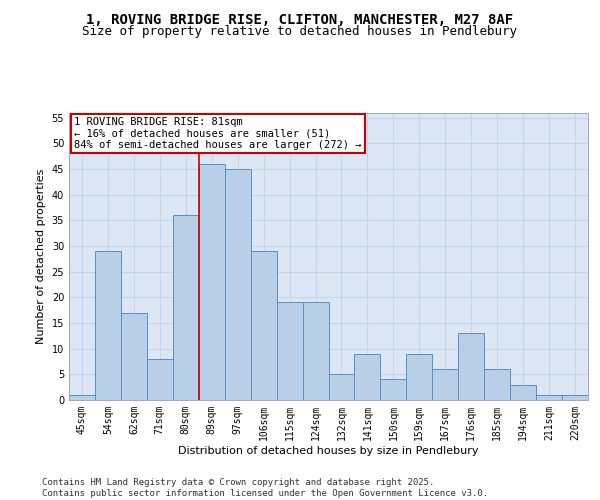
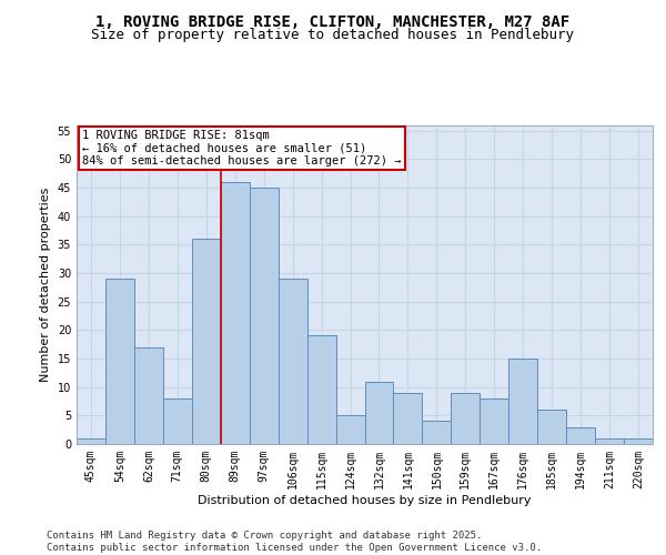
124sqm: 19 -> 5
132sqm: 5 -> 11
167sqm: 6 -> 8
176sqm: 13 -> 15
